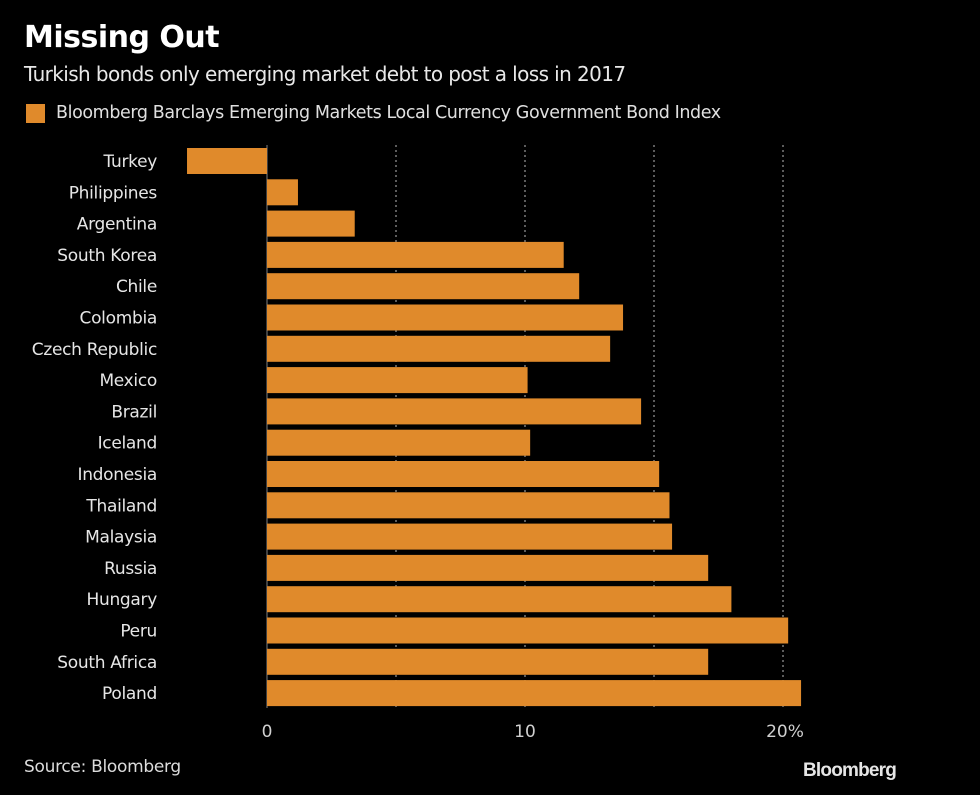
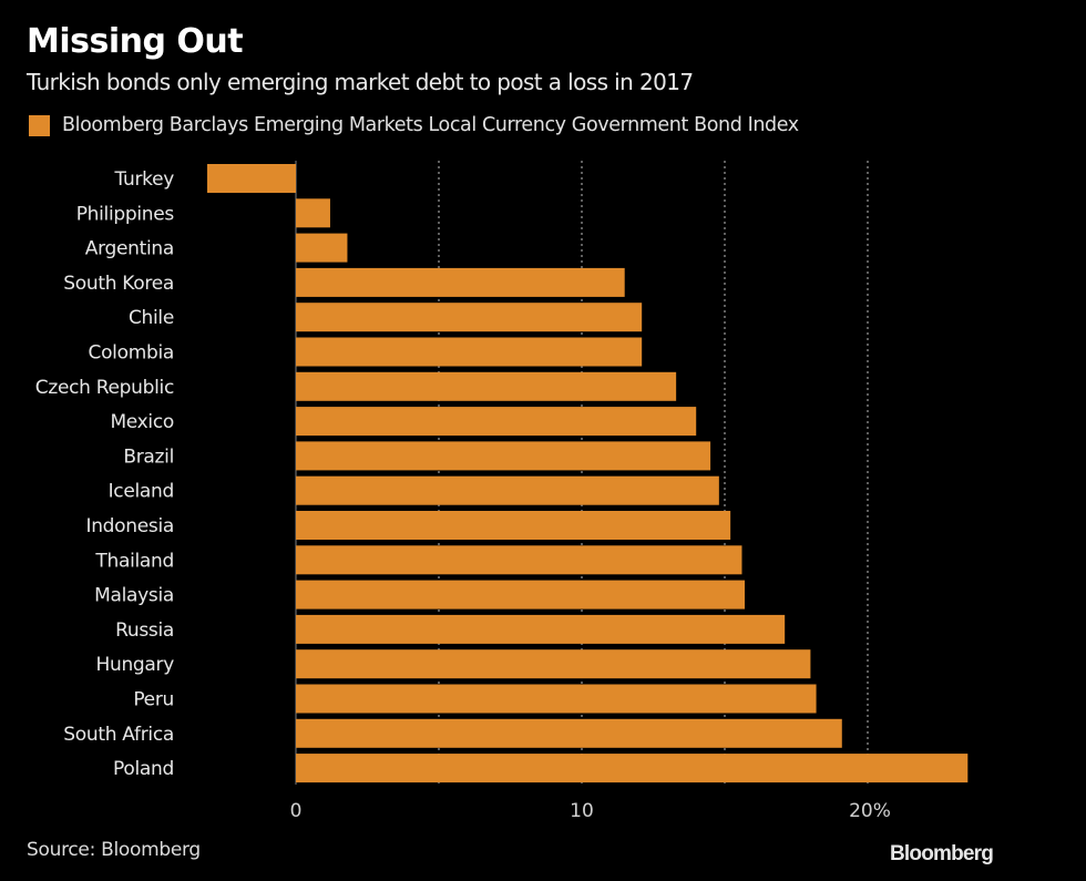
Argentina: 3.4% -> 1.8%
Colombia: 13.8% -> 12.1%
Mexico: 10.1% -> 14.0%
Iceland: 10.2% -> 14.8%
Peru: 20.2% -> 18.2%
South Africa: 17.1% -> 19.1%
Poland: 20.7% -> 23.5%
